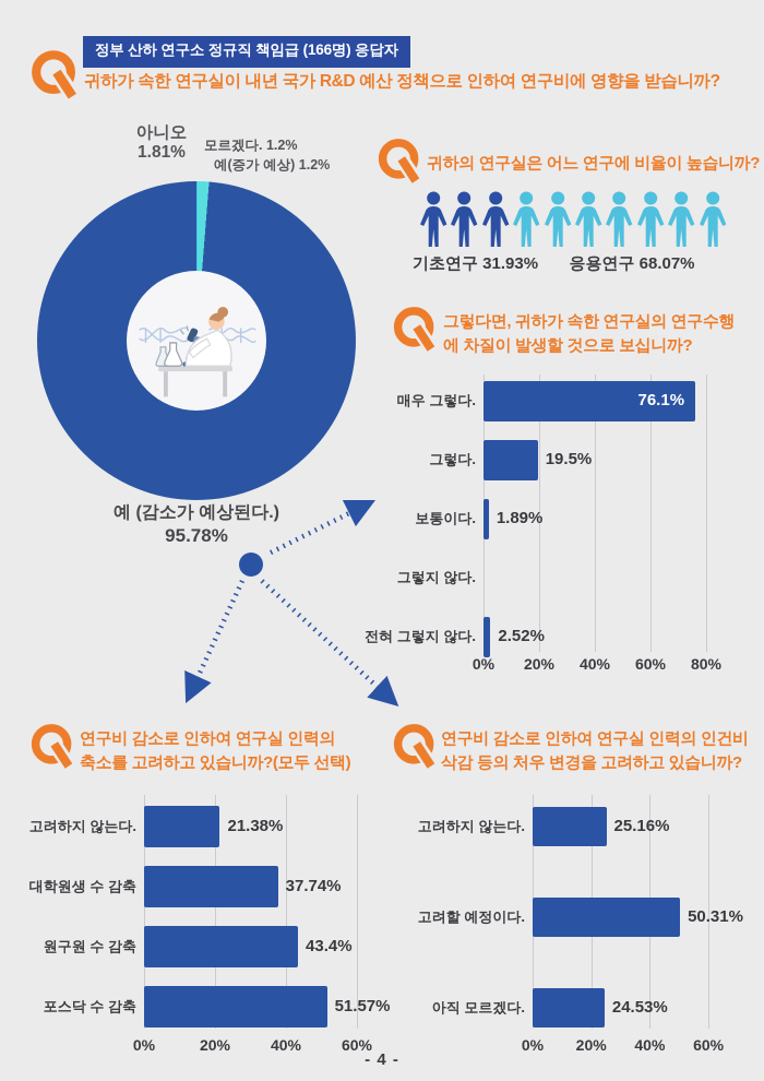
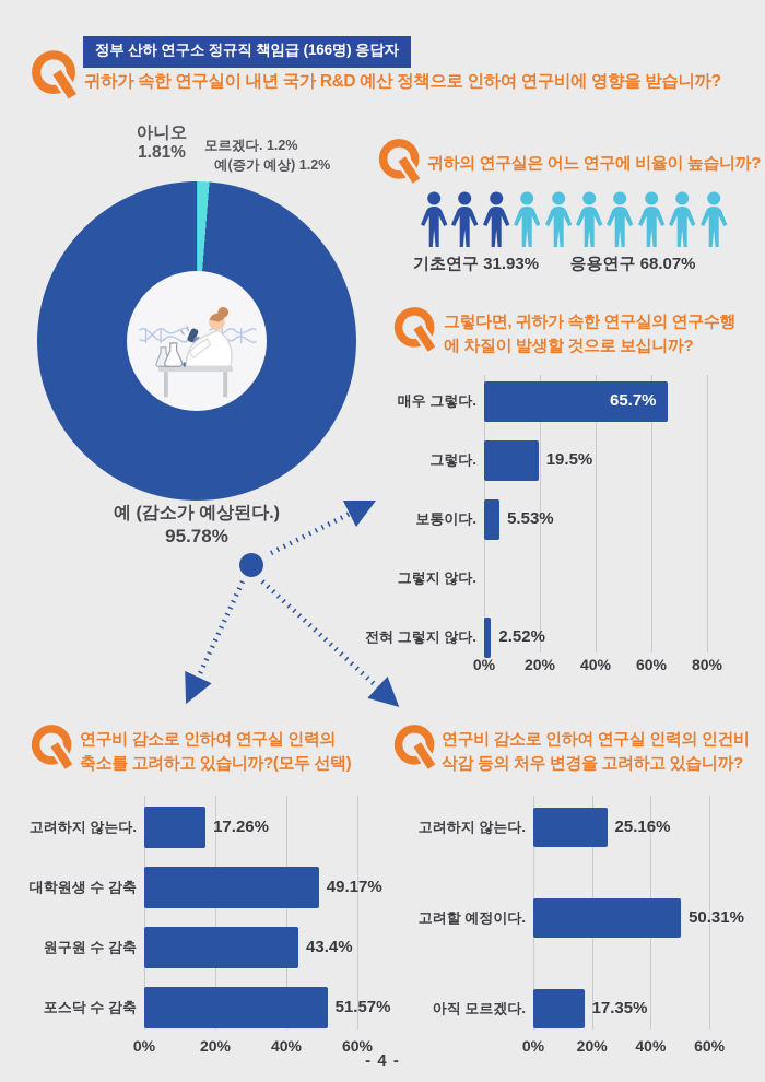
그렇다면, 귀하가 속한 연구실의 연구수행에 차질이 발생할 것으로 보십니까?/매우 그렇다.: 76.1% -> 65.7%
그렇다면, 귀하가 속한 연구실의 연구수행에 차질이 발생할 것으로 보십니까?/보통이다.: 1.89% -> 5.53%
연구비 감소로 인하여 연구실 인력의 축소를 고려하고 있습니까?(모두 선택)/고려하지 않는다.: 21.38% -> 17.26%
연구비 감소로 인하여 연구실 인력의 축소를 고려하고 있습니까?(모두 선택)/대학원생 수 감축: 37.74% -> 49.17%
연구비 감소로 인하여 연구실 인력의 인건비 삭감 등의 처우 변경을 고려하고 있습니까?/아직 모르겠다.: 24.53% -> 17.35%
